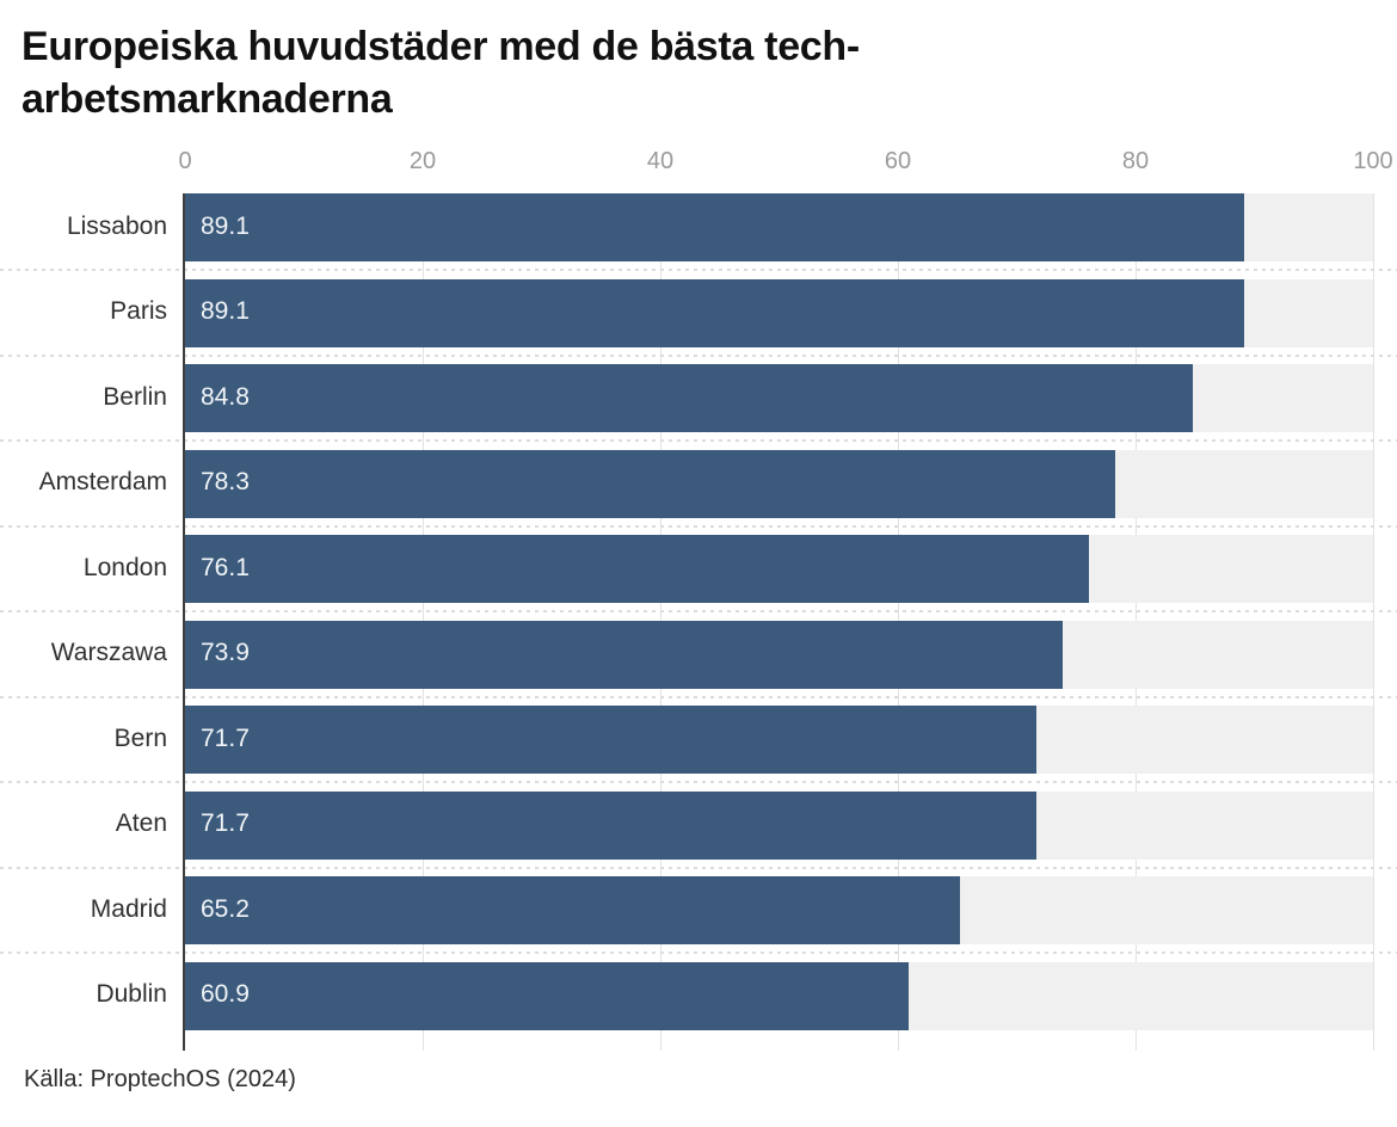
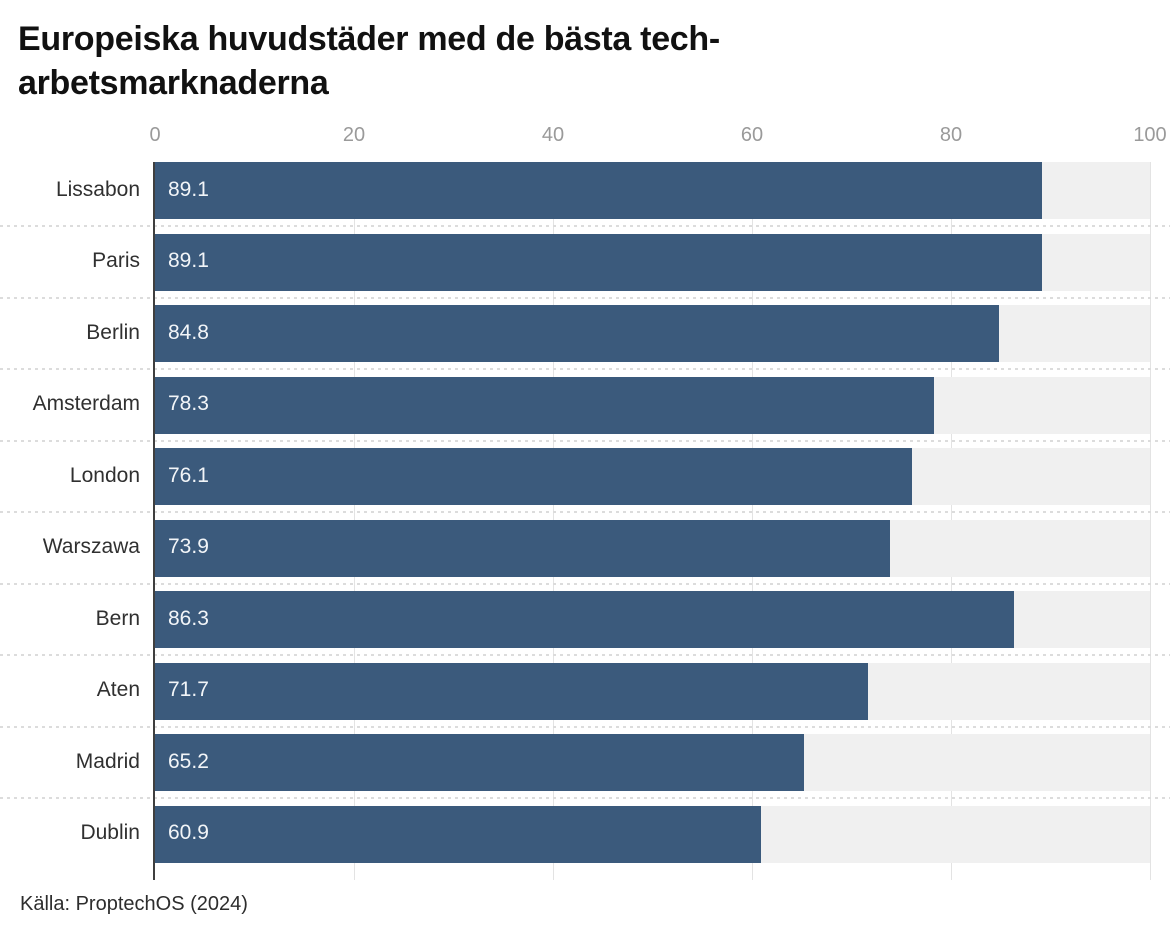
Bern: 71.7 -> 86.3
